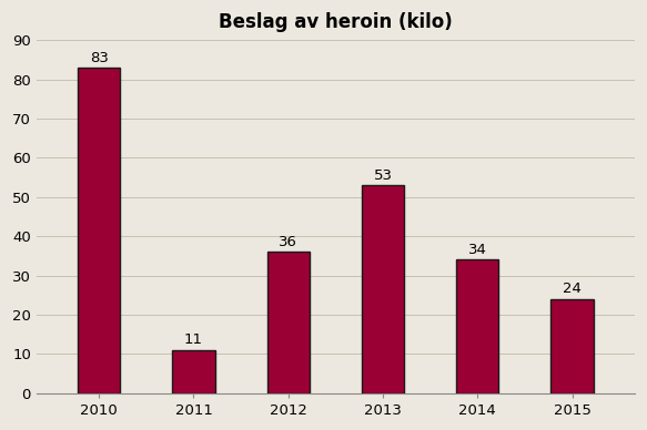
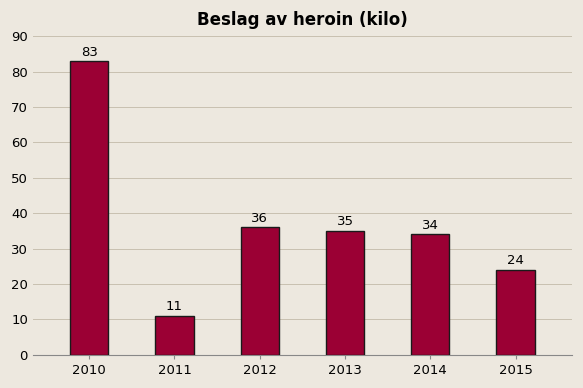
2013: 53 -> 35
